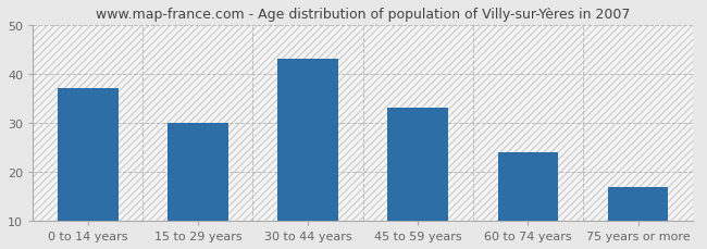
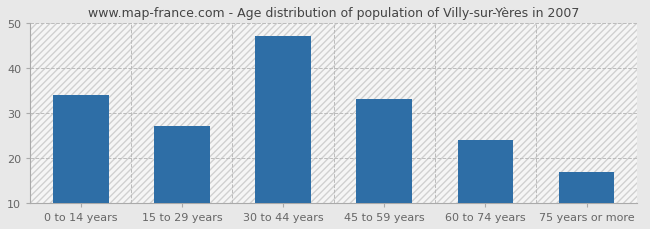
0 to 14 years: 37 -> 34
15 to 29 years: 30 -> 27
30 to 44 years: 43 -> 47
